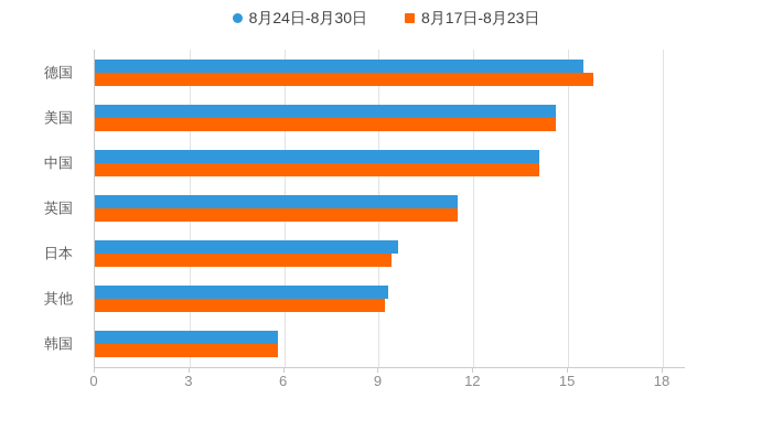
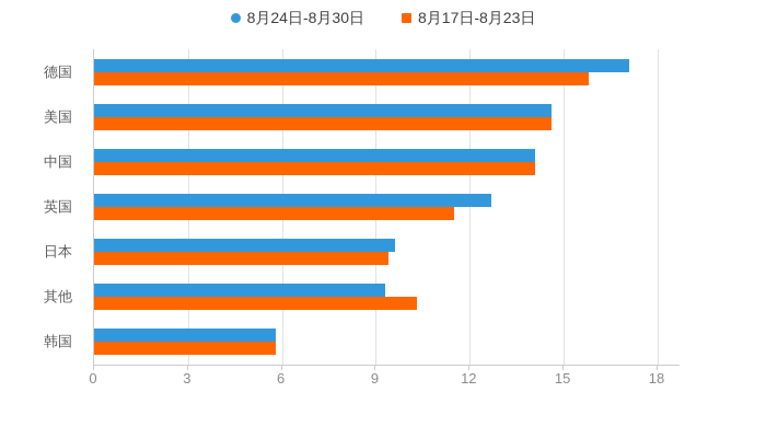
8月24日-8月30日/德国: 15.5 -> 17.1
8月24日-8月30日/英国: 11.5 -> 12.7
8月17日-8月23日/其他: 9.2 -> 10.3
